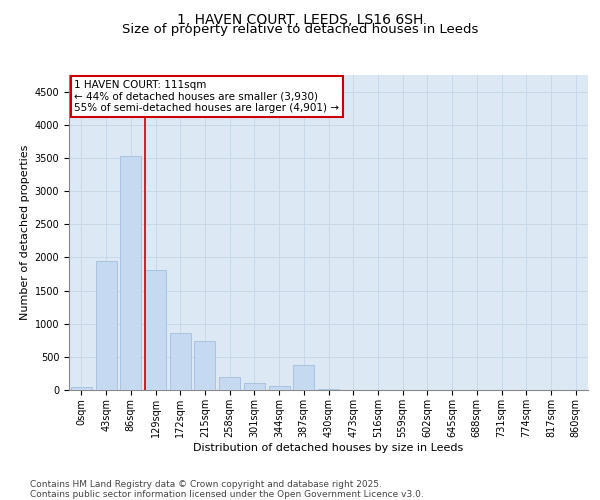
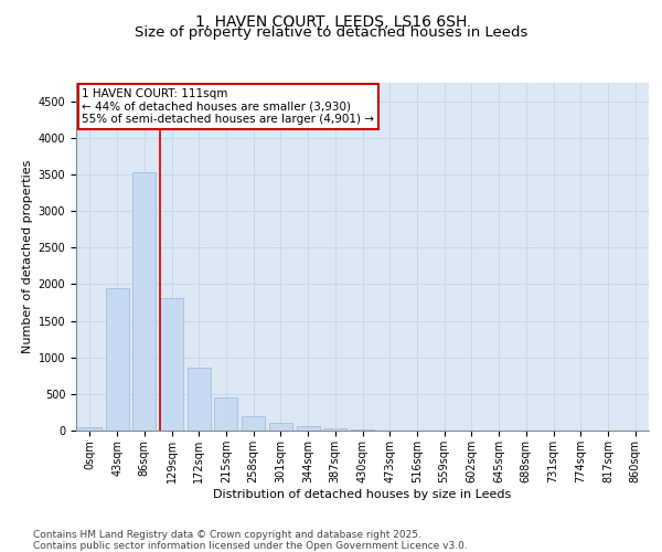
215sqm: 740 -> 450
387sqm: 380 -> 30
